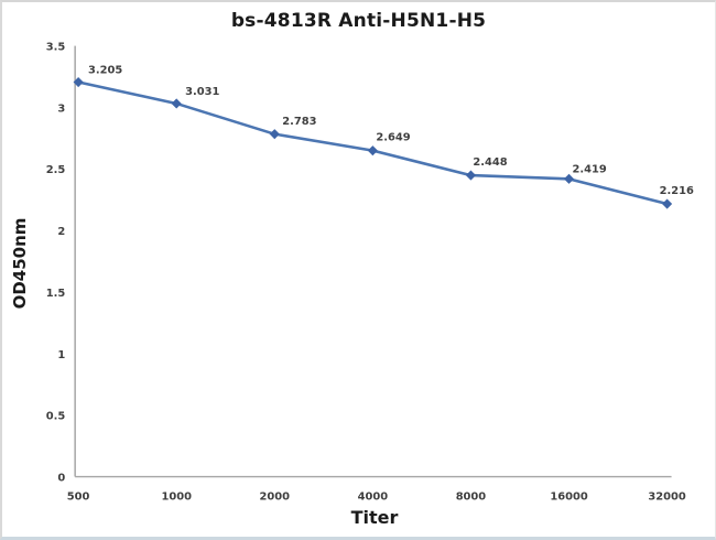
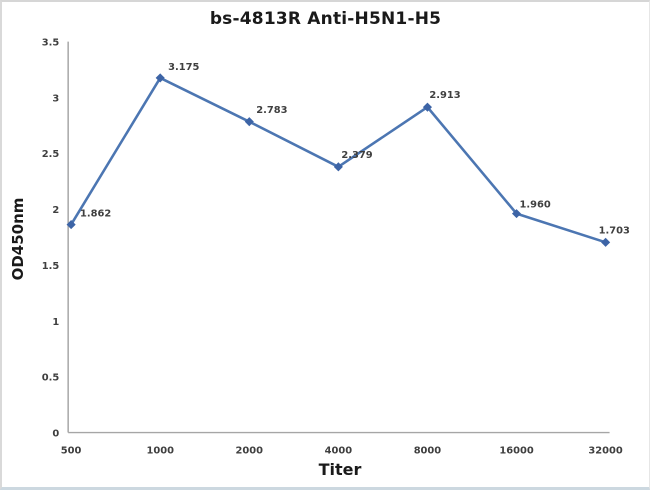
500: 3.205 -> 1.862
1000: 3.031 -> 3.175
4000: 2.649 -> 2.379
8000: 2.448 -> 2.913
16000: 2.419 -> 1.960
32000: 2.216 -> 1.703
